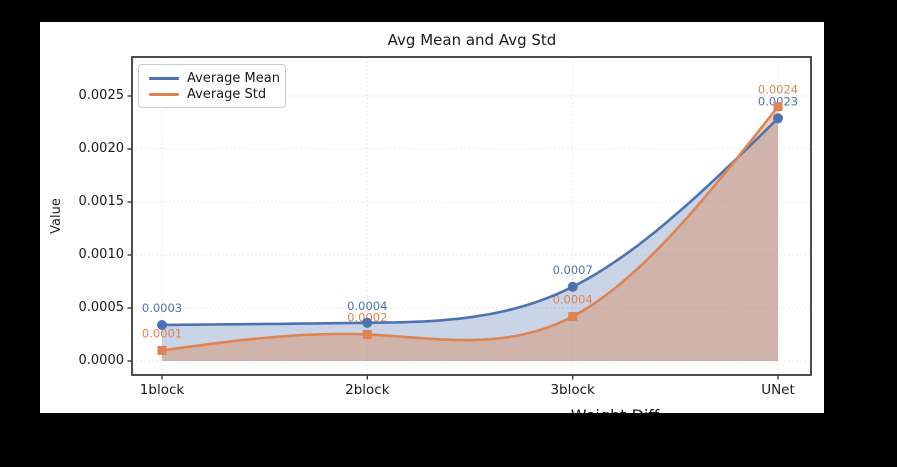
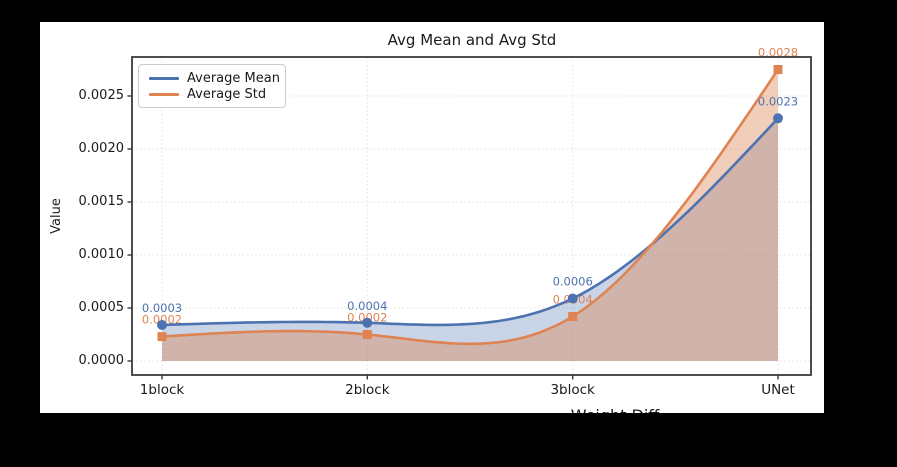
Average Std/1block: 0.0001 -> 0.0002
Average Mean/3block: 0.0007 -> 0.0006
Average Std/UNet: 0.0024 -> 0.0028
